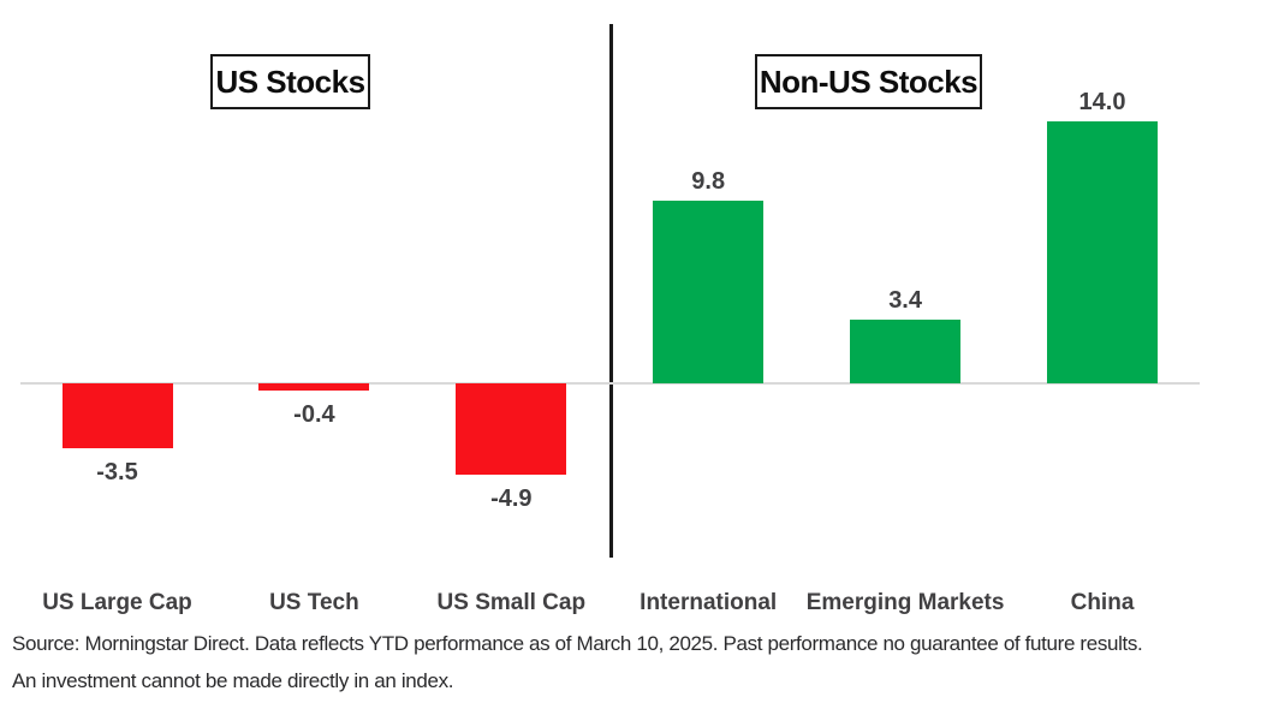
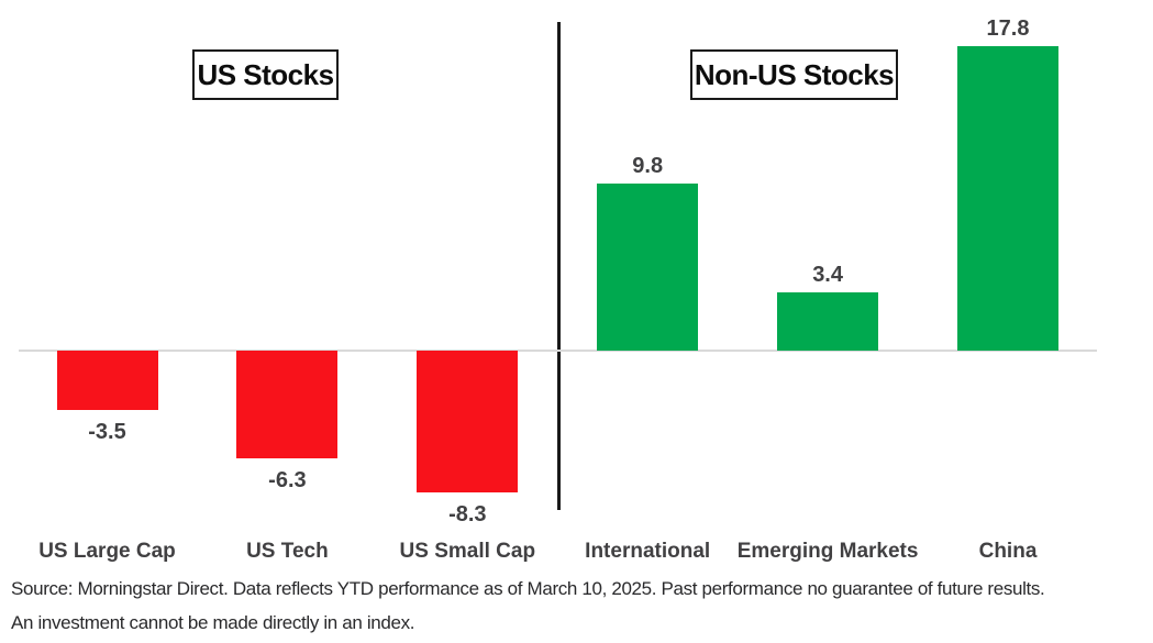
US Tech: -0.4 -> -6.3
US Small Cap: -4.9 -> -8.3
China: 14.0 -> 17.8
